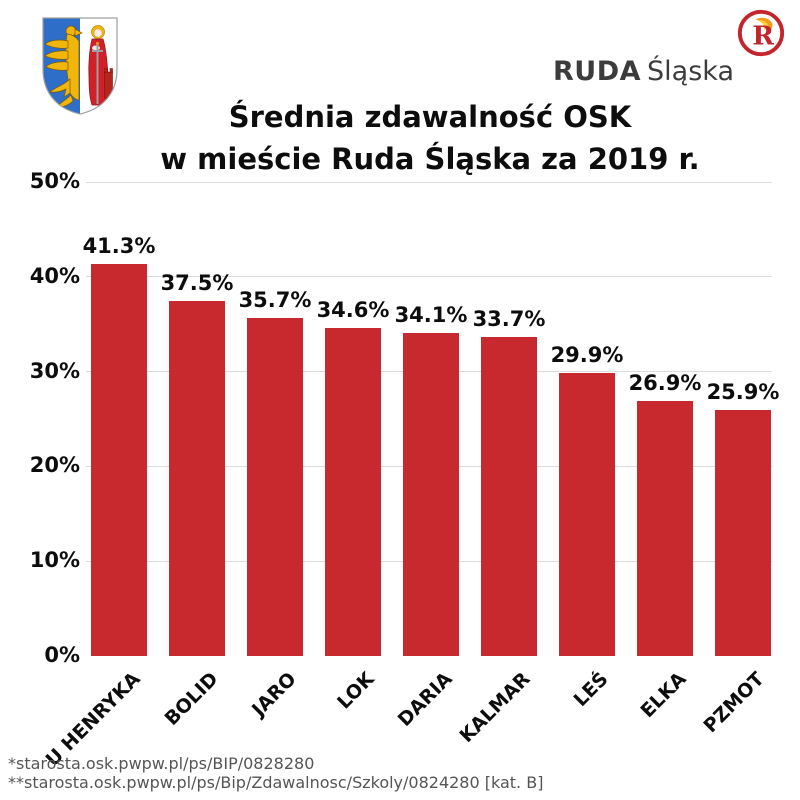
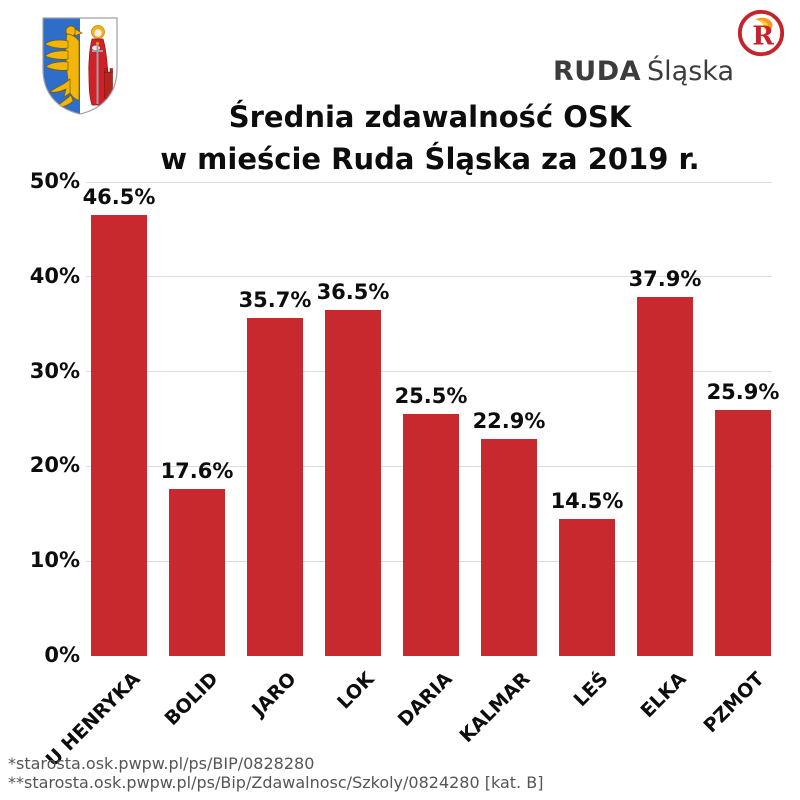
U HENRYKA: 41.3% -> 46.5%
BOLID: 37.5% -> 17.6%
LOK: 34.6% -> 36.5%
DARIA: 34.1% -> 25.5%
KALMAR: 33.7% -> 22.9%
LEŚ: 29.9% -> 14.5%
ELKA: 26.9% -> 37.9%
